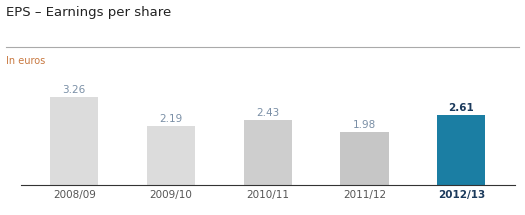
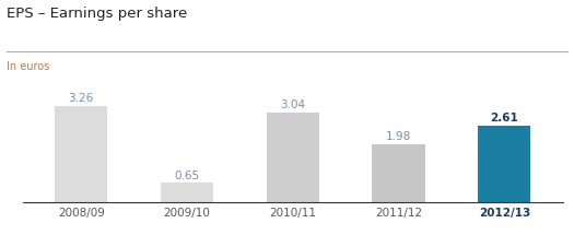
2009/10: 2.19 -> 0.65
2010/11: 2.43 -> 3.04
